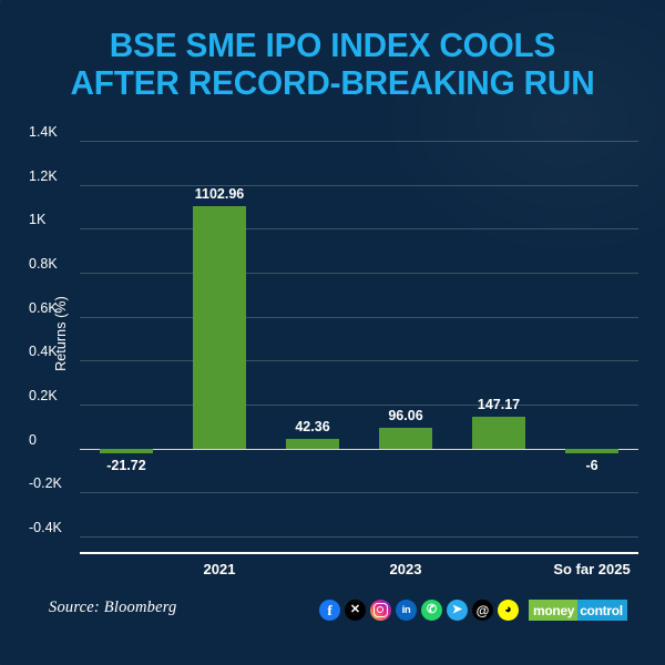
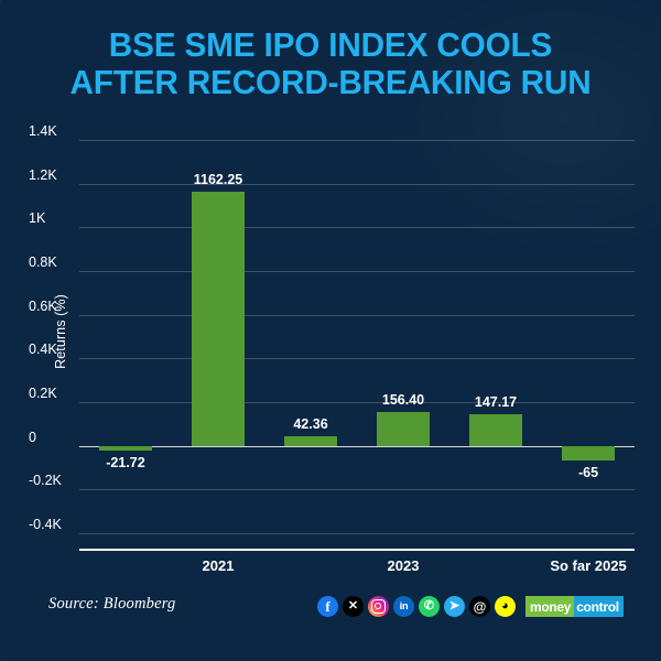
2021: 1102.96 -> 1162.25
2023: 96.06 -> 156.40
So far 2025: -6 -> -65
